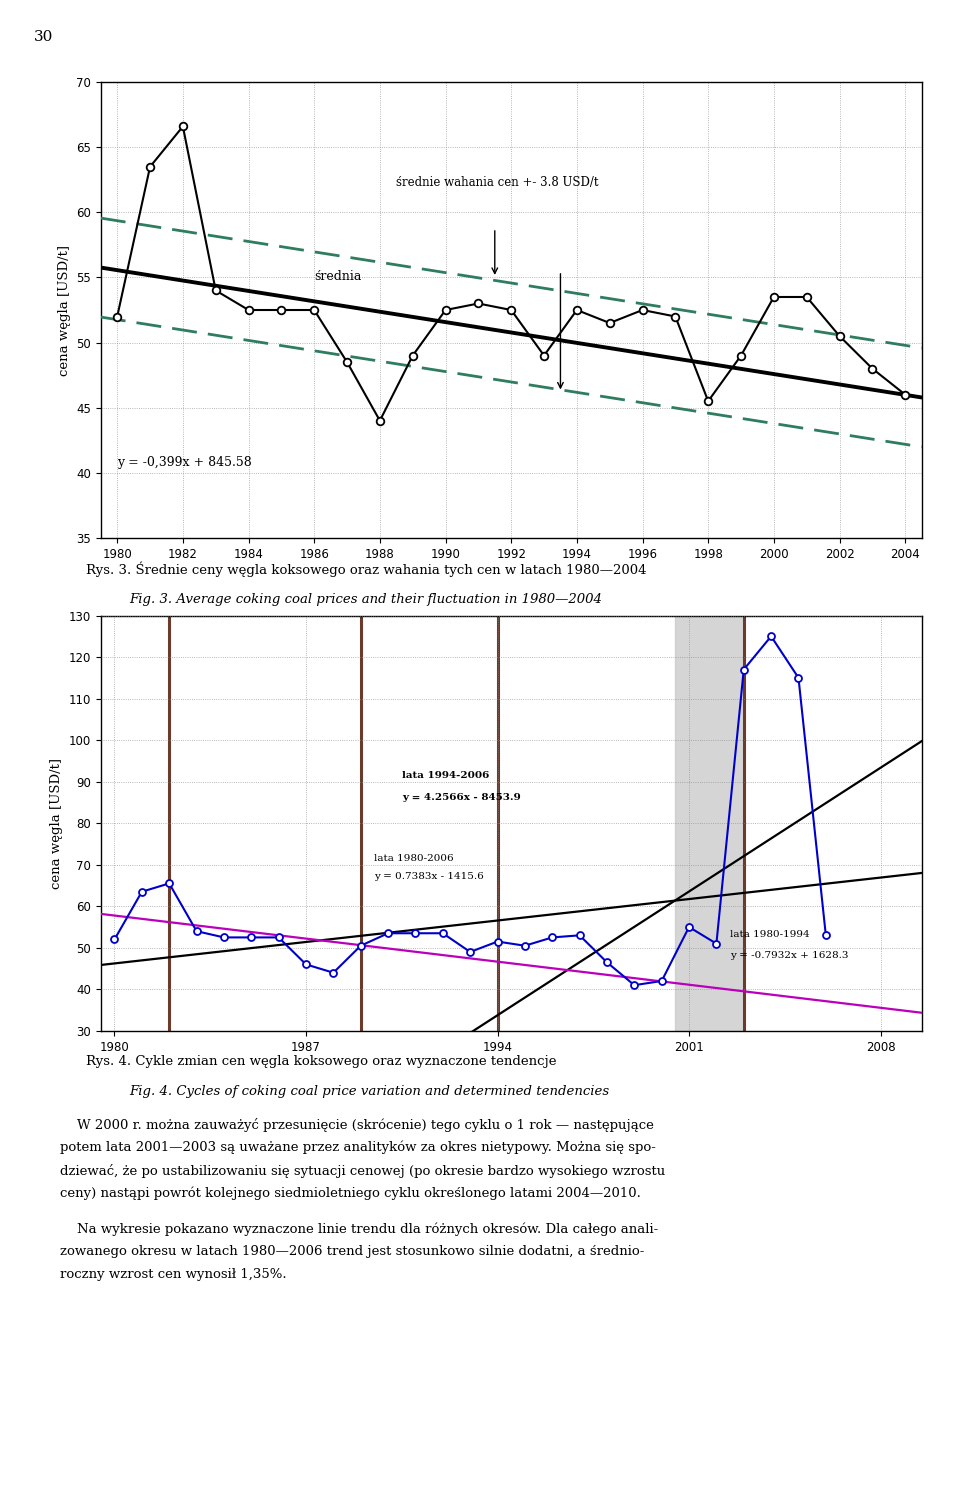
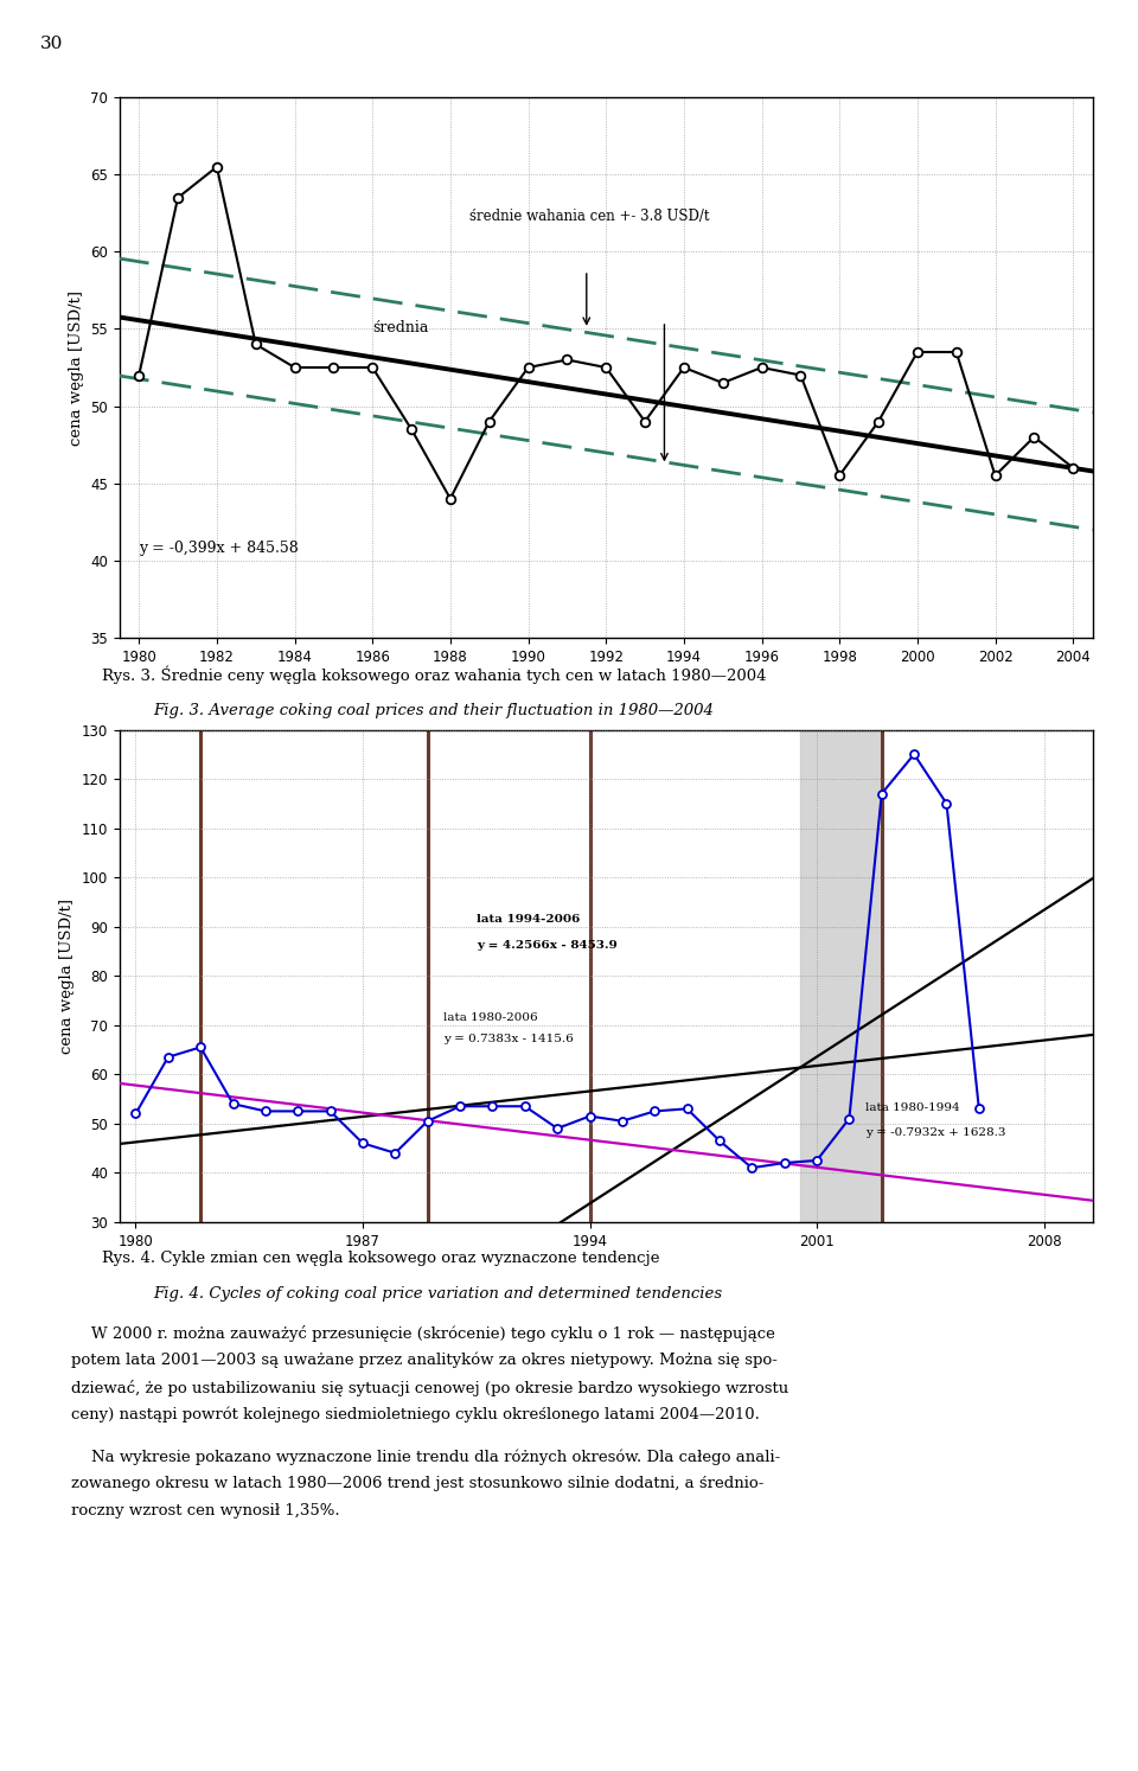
1982: 66.6 -> 65.5
2002: 50.5 -> 45.5
2001: 55.0 -> 42.5
